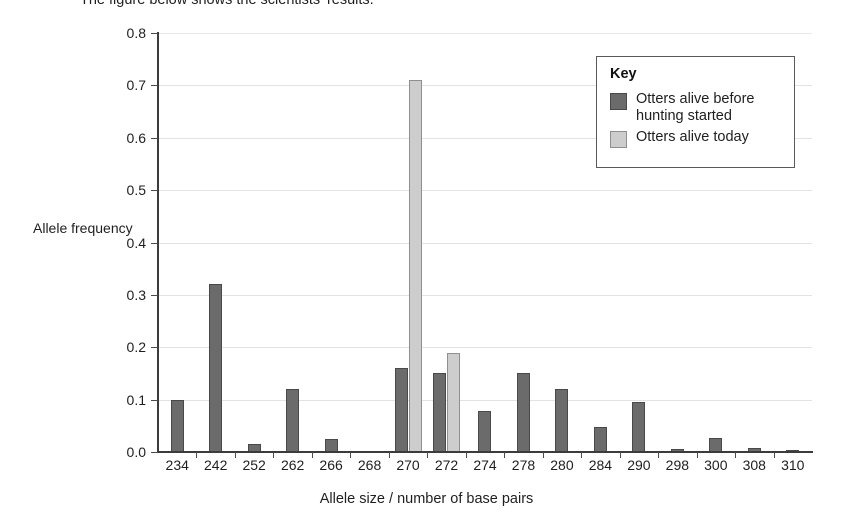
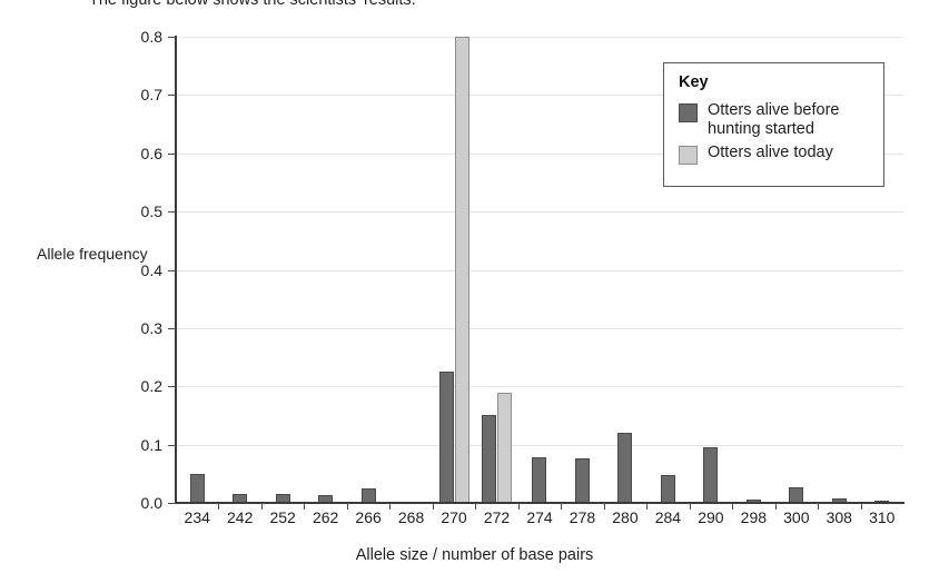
Otters alive before hunting started/234: 0.10 -> 0.05
Otters alive before hunting started/242: 0.32 -> 0.02
Otters alive before hunting started/262: 0.12 -> 0.01
Otters alive before hunting started/270: 0.16 -> 0.23
Otters alive today/270: 0.71 -> 0.80
Otters alive before hunting started/278: 0.15 -> 0.08
